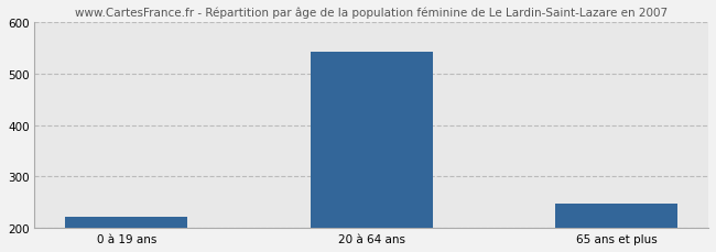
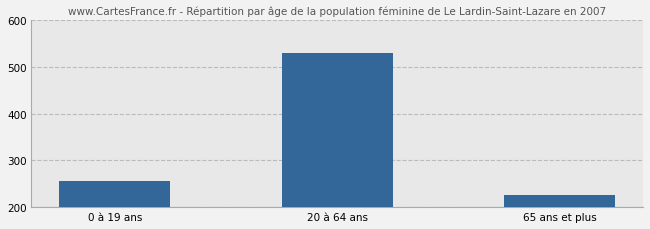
0 à 19 ans: 222 -> 255
20 à 64 ans: 543 -> 530
65 ans et plus: 247 -> 225
